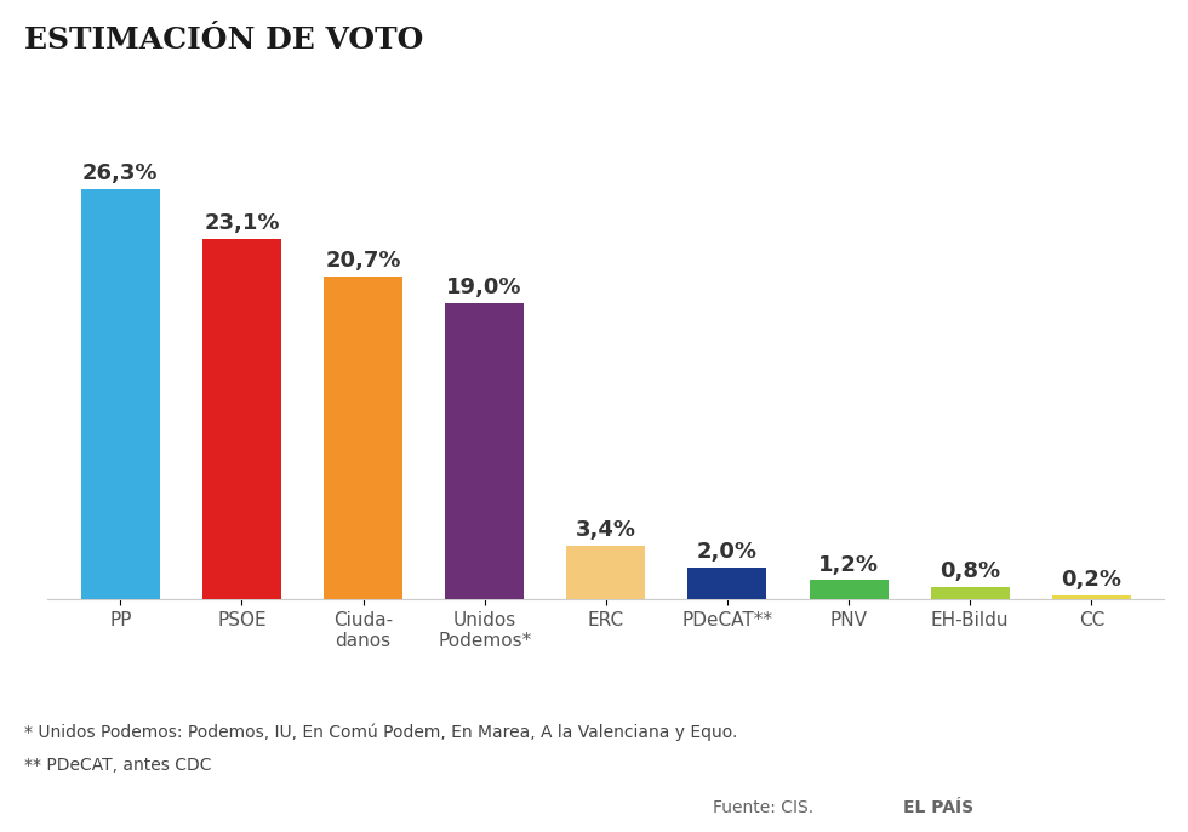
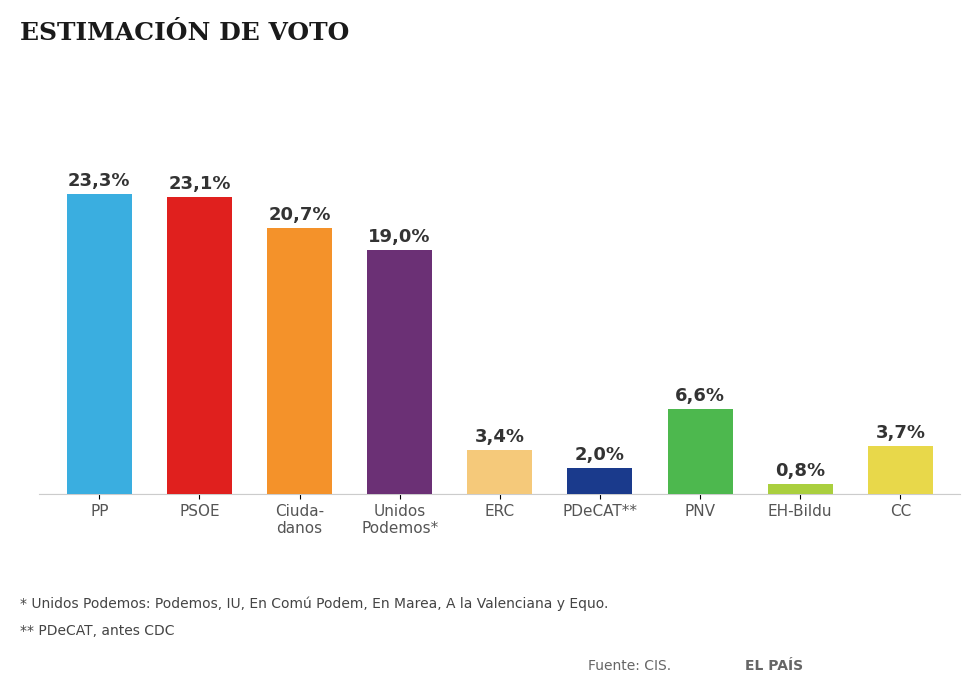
PP: 26,3% -> 23,3%
PNV: 1,2% -> 6,6%
CC: 0,2% -> 3,7%
